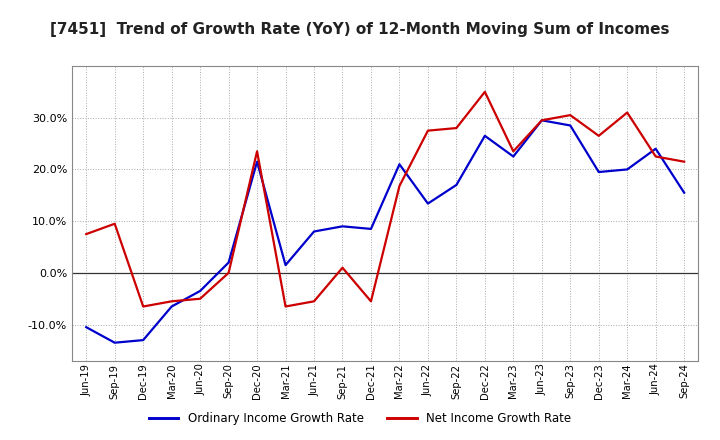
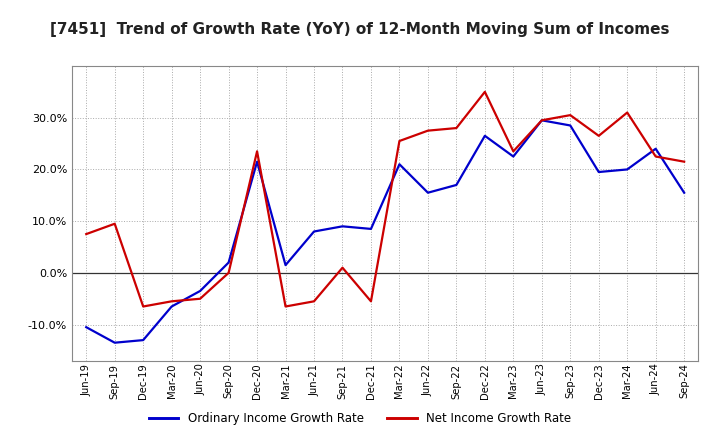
Net Income Growth Rate/Mar-22: 16.8% -> 25.5%
Ordinary Income Growth Rate/Jun-22: 13.4% -> 15.5%
